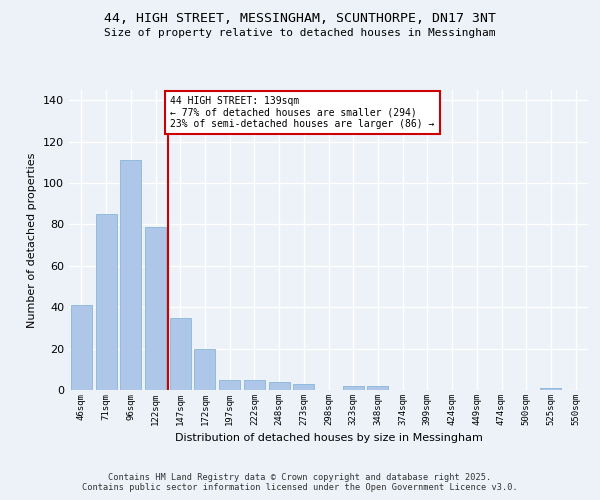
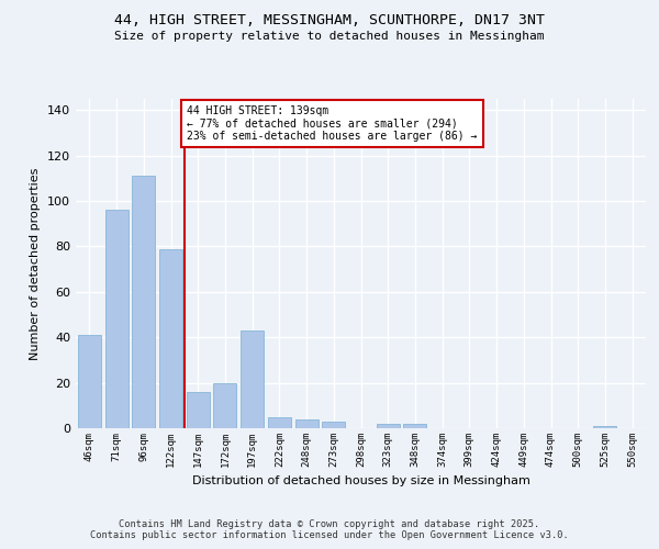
71sqm: 85 -> 96
147sqm: 35 -> 16
197sqm: 5 -> 43
